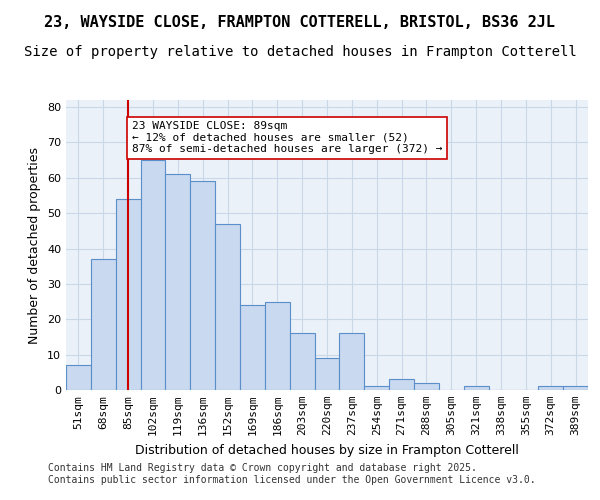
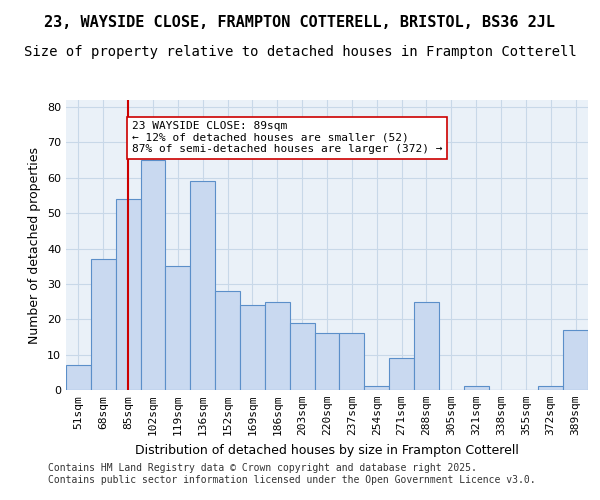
119sqm: 61 -> 35
152sqm: 47 -> 28
203sqm: 16 -> 19
220sqm: 9 -> 16
271sqm: 3 -> 9
288sqm: 2 -> 25
389sqm: 1 -> 17
